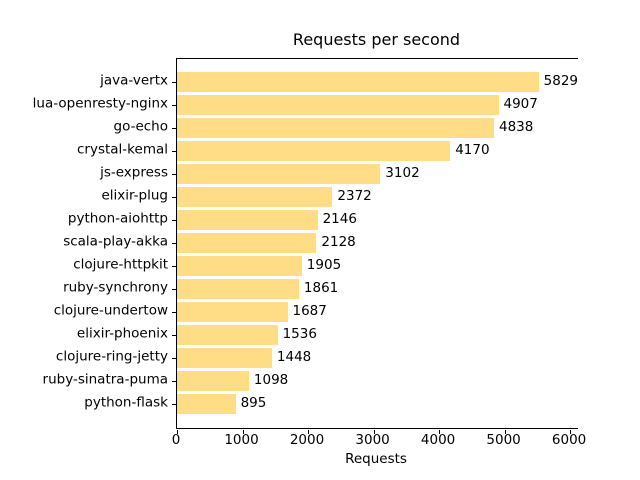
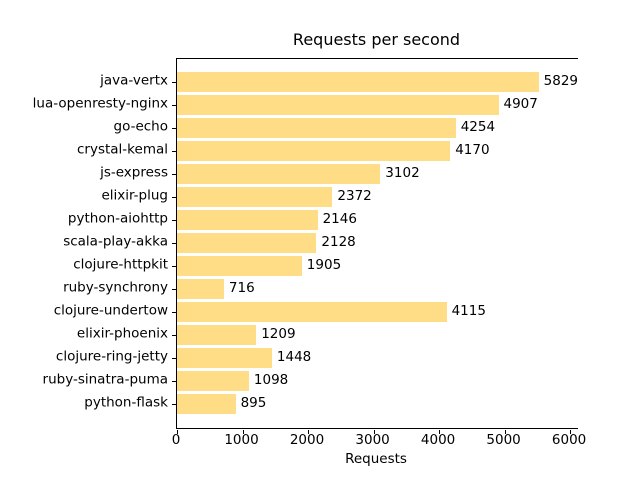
go-echo: 4838 -> 4254
ruby-synchrony: 1861 -> 716
clojure-undertow: 1687 -> 4115
elixir-phoenix: 1536 -> 1209
